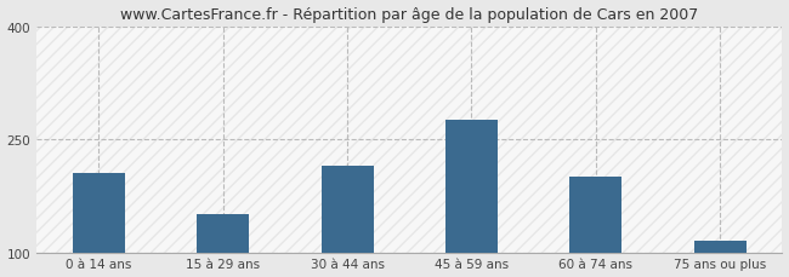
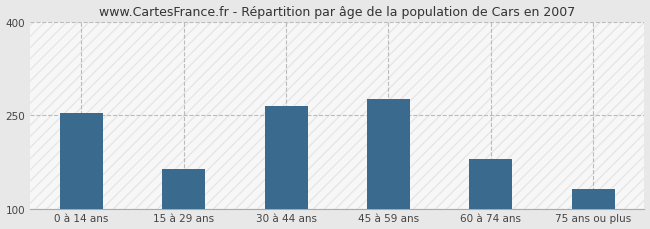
0 à 14 ans: 205 -> 254
15 à 29 ans: 150 -> 164
30 à 44 ans: 215 -> 264
60 à 74 ans: 200 -> 180
75 ans ou plus: 115 -> 132
